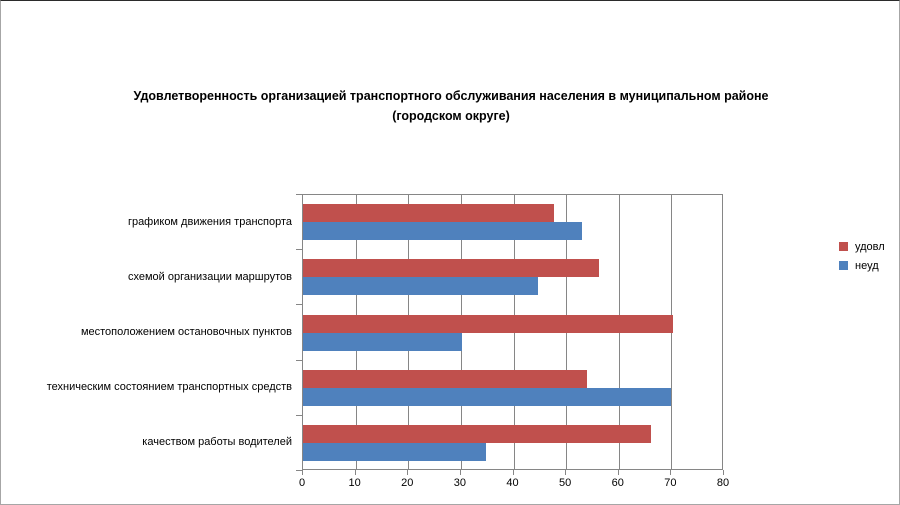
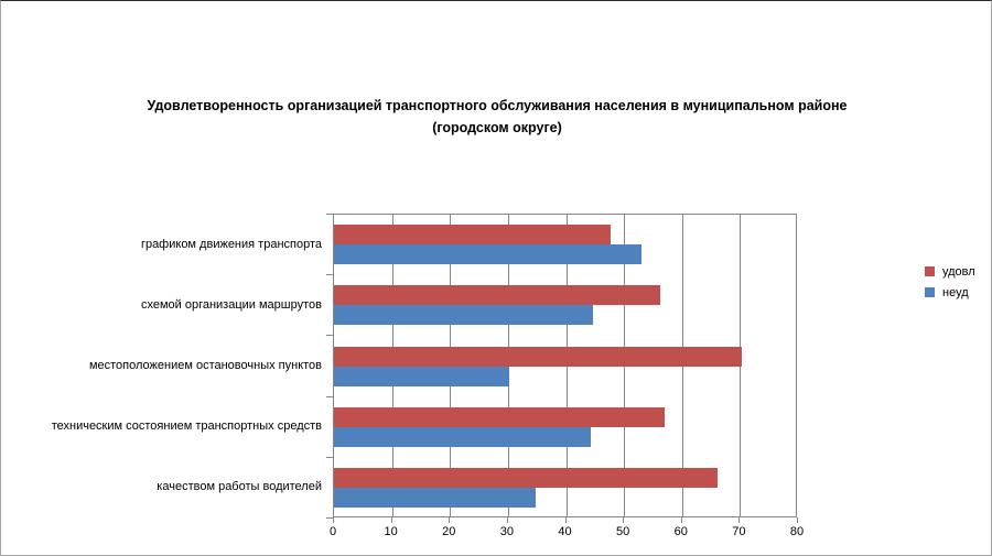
удовл/техническим состоянием транспортных средств: 54 -> 57
неуд/техническим состоянием транспортных средств: 70 -> 44
